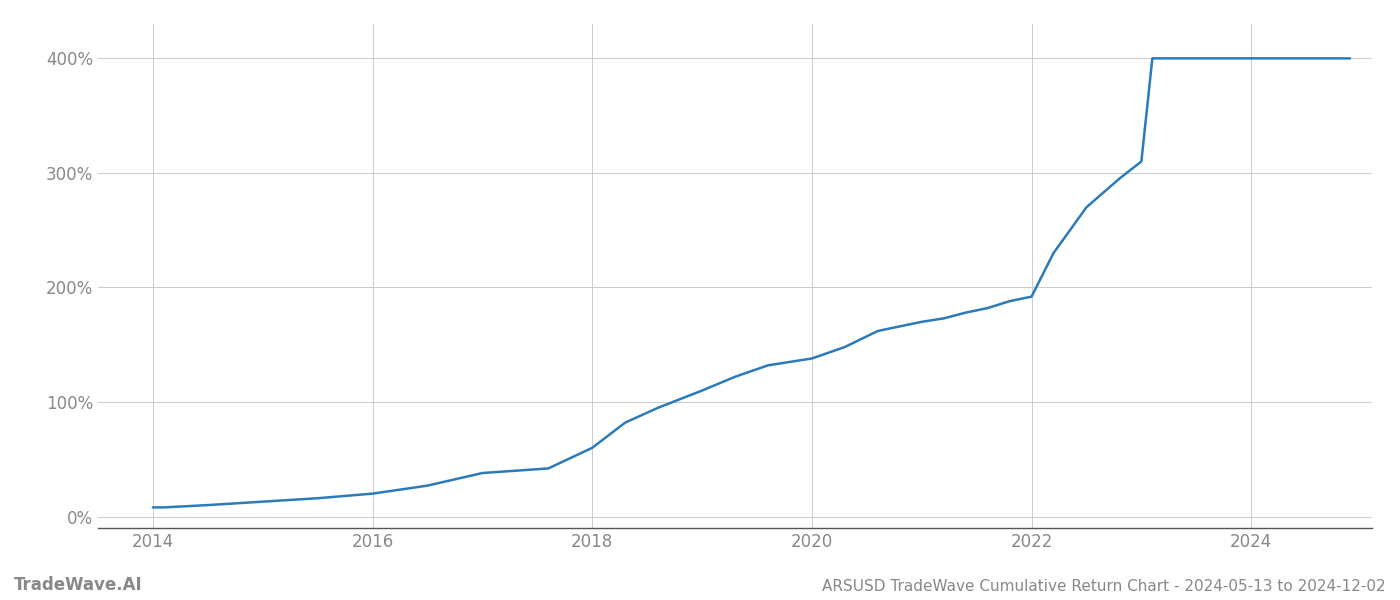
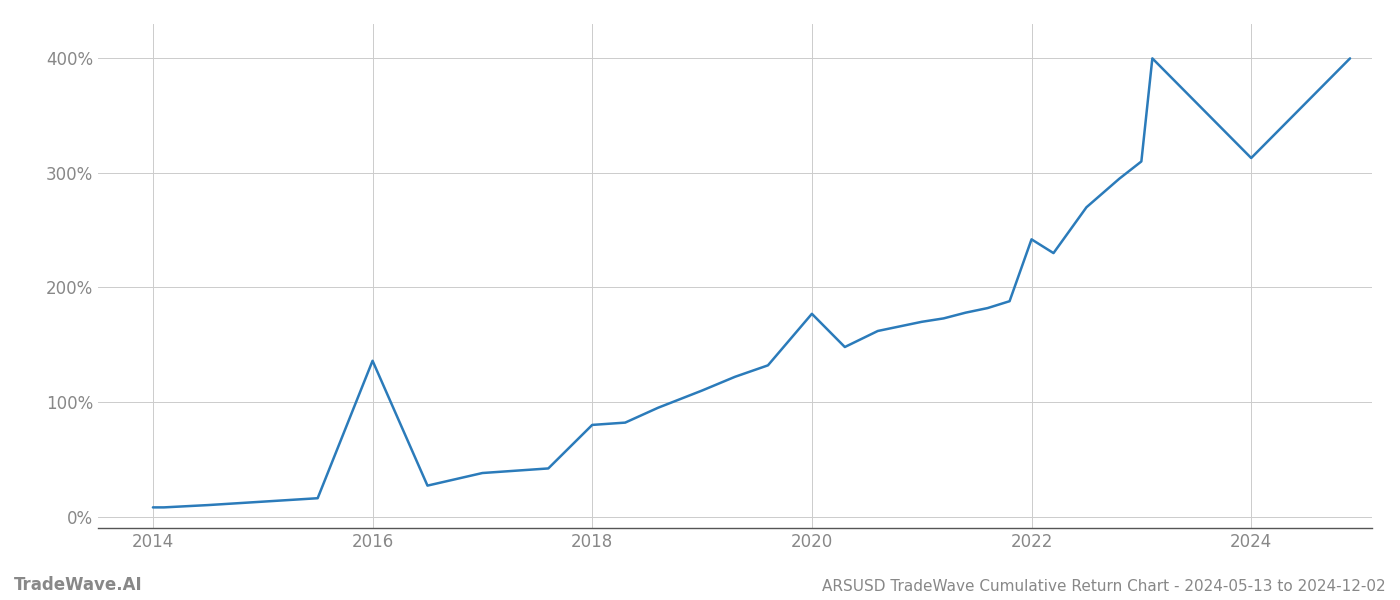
2016: 20% -> 136%
2018: 60% -> 80%
2020: 138% -> 177%
2022: 192% -> 242%
2024: 400% -> 313%
